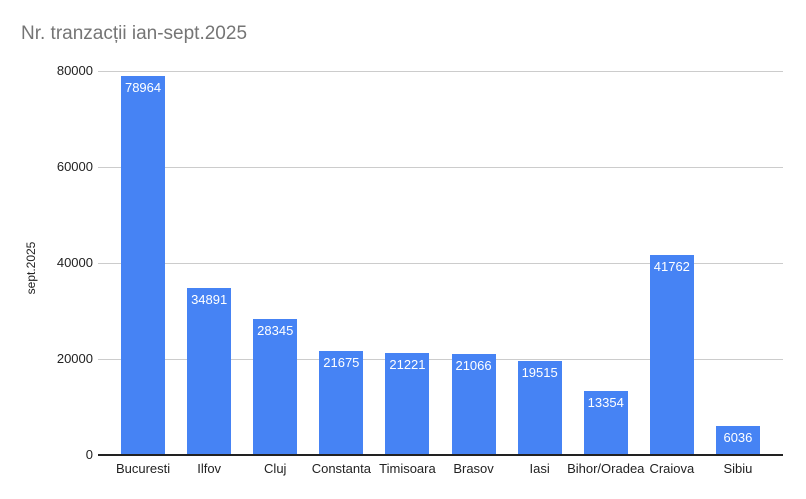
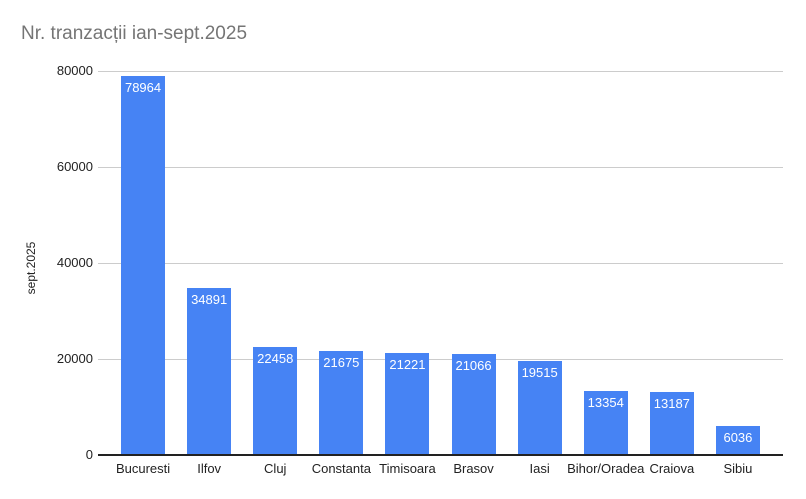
Cluj: 28345 -> 22458
Craiova: 41762 -> 13187
